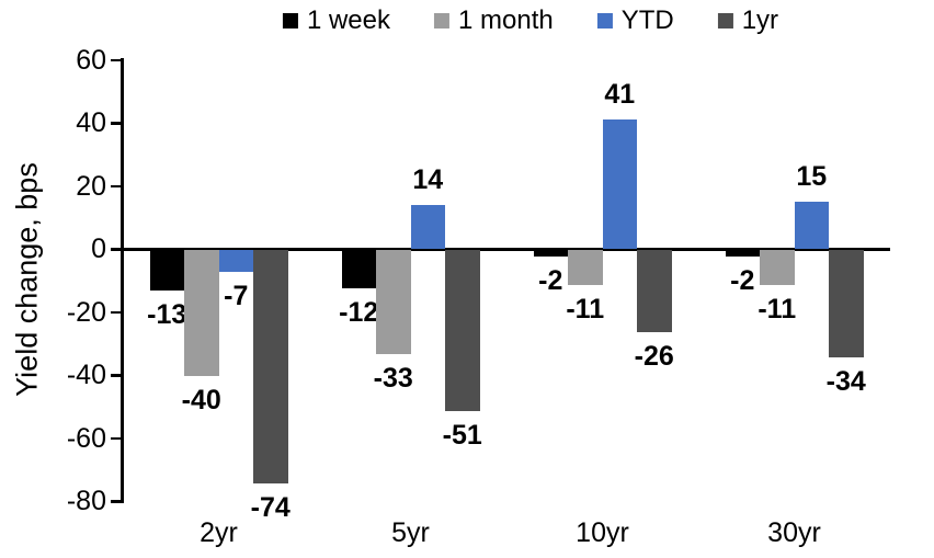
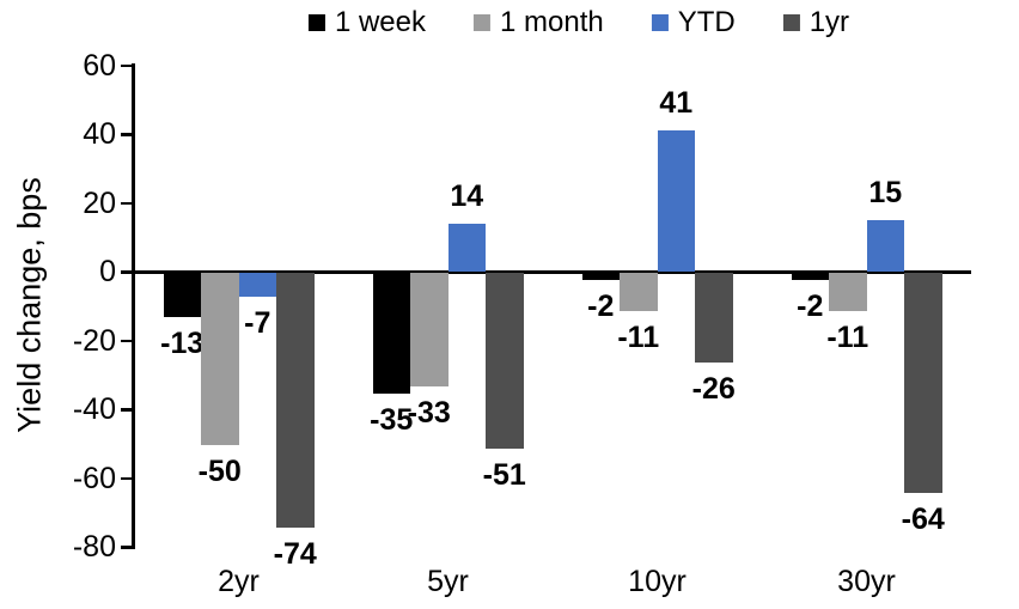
1 month/2yr: -40 -> -50
1 week/5yr: -12 -> -35
1yr/30yr: -34 -> -64
